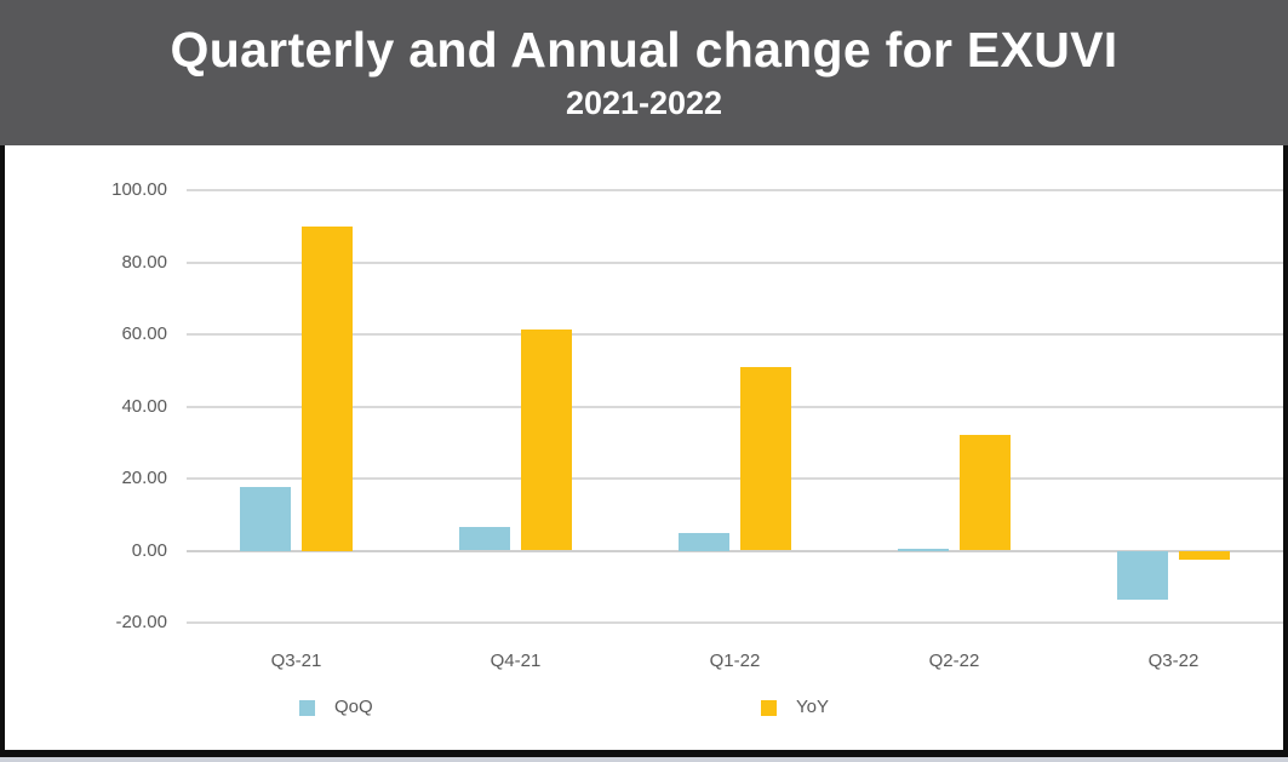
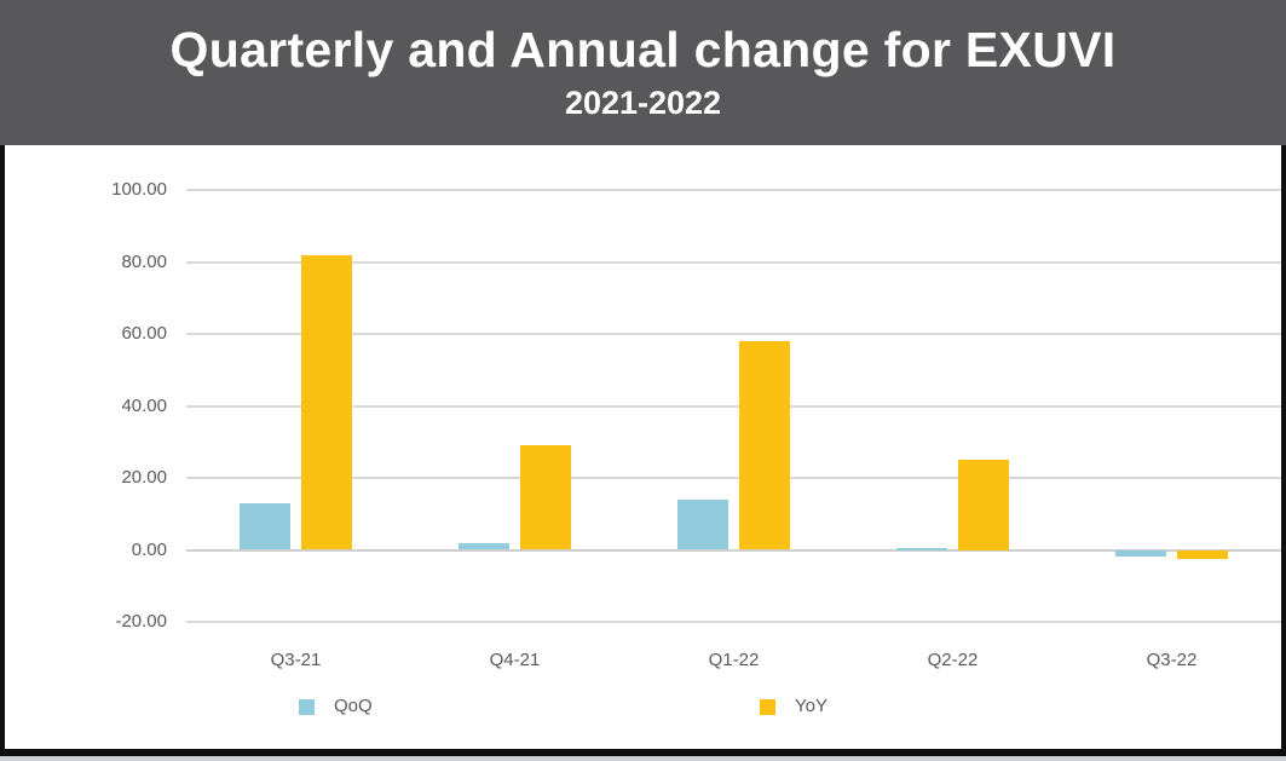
QoQ/Q3-21: 18 -> 13
YoY/Q3-21: 90 -> 82
QoQ/Q4-21: 6 -> 2
YoY/Q4-21: 62 -> 29
QoQ/Q1-22: 5 -> 14
YoY/Q1-22: 51 -> 58
YoY/Q2-22: 32 -> 25
QoQ/Q3-22: -14 -> -2
